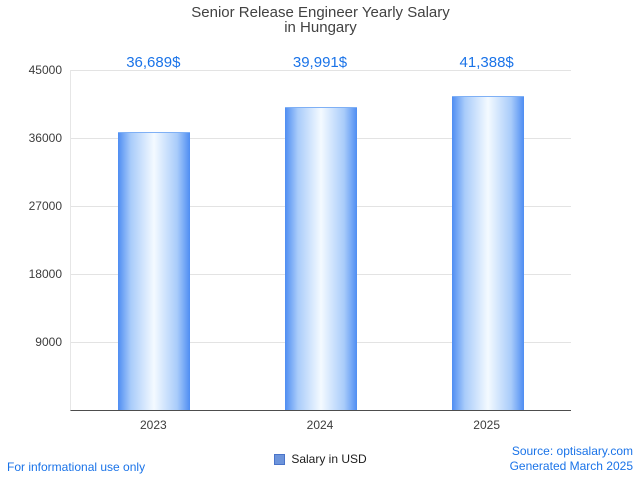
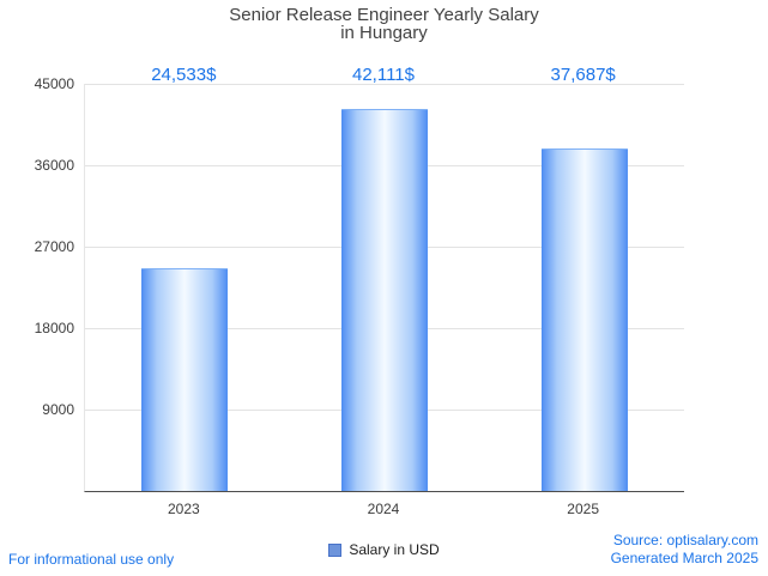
2023: 36,689 -> 24,533
2024: 39,991 -> 42,111
2025: 41,388 -> 37,687
